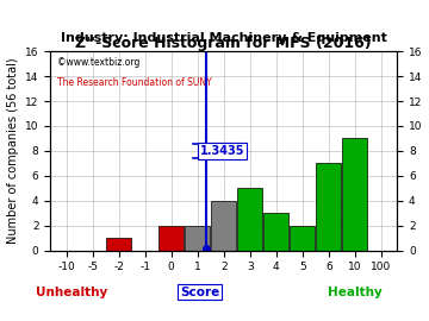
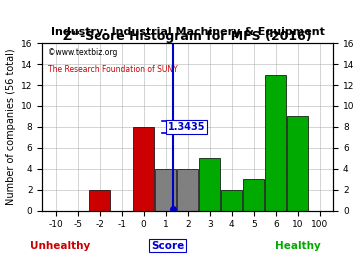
-2: 1 -> 2
0: 2 -> 8
1: 2 -> 4
4: 3 -> 2
5: 2 -> 3
6: 7 -> 13
